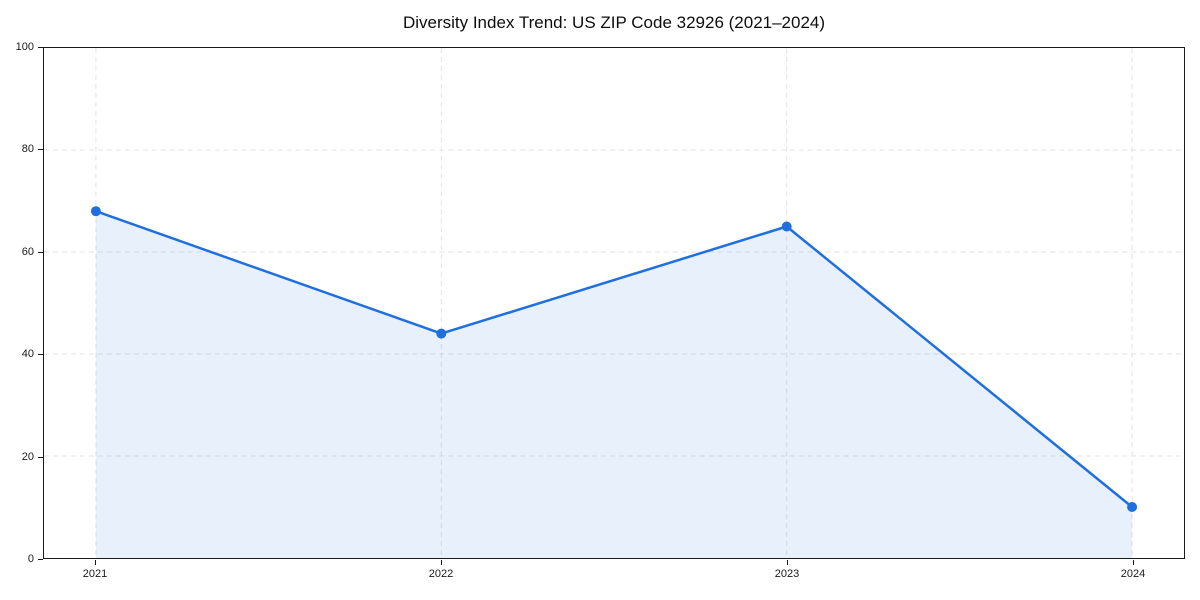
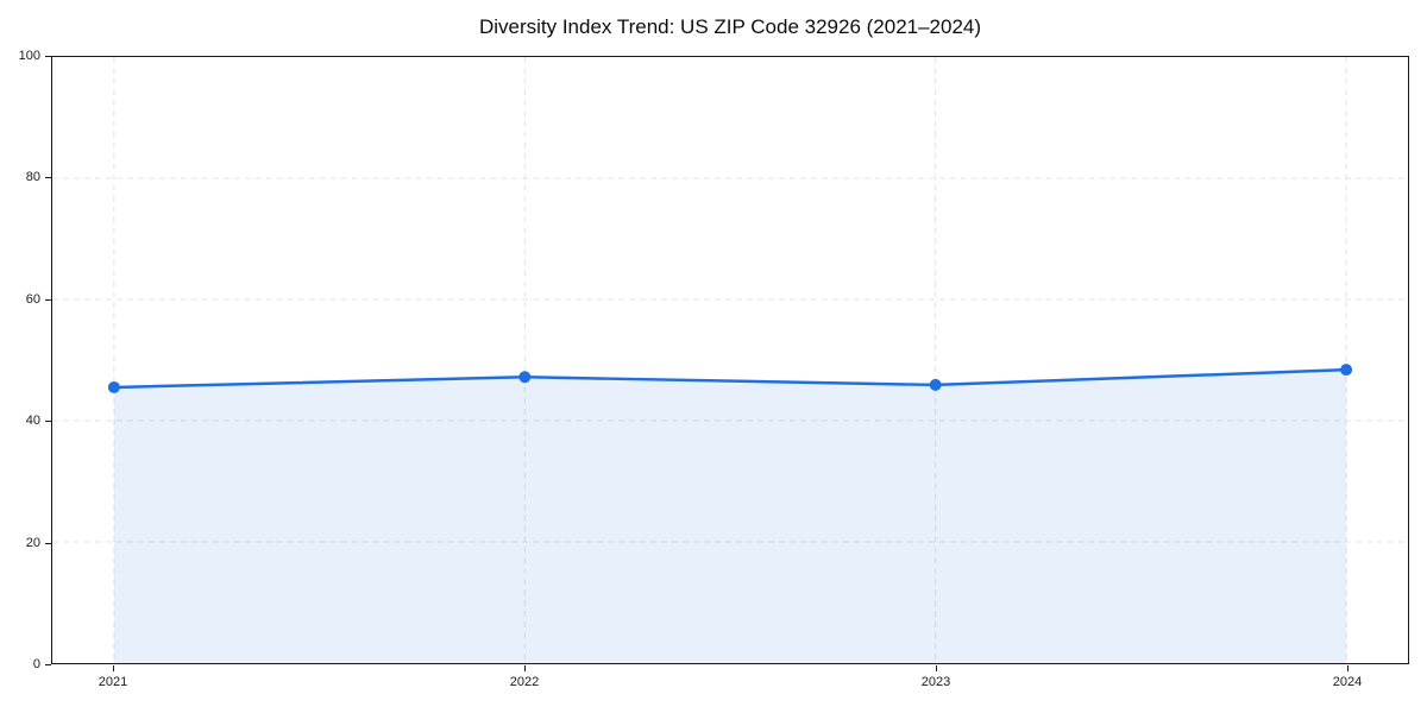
2021: 68 -> 46
2022: 44 -> 47
2023: 65 -> 46
2024: 10 -> 48
